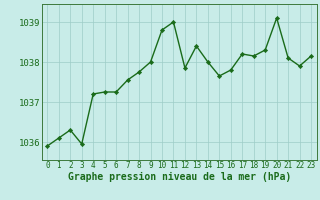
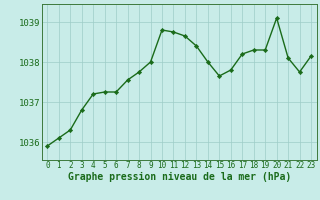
3: 1035.95 -> 1036.80
11: 1039.00 -> 1038.75
12: 1037.85 -> 1038.65
18: 1038.15 -> 1038.30
22: 1037.90 -> 1037.75
